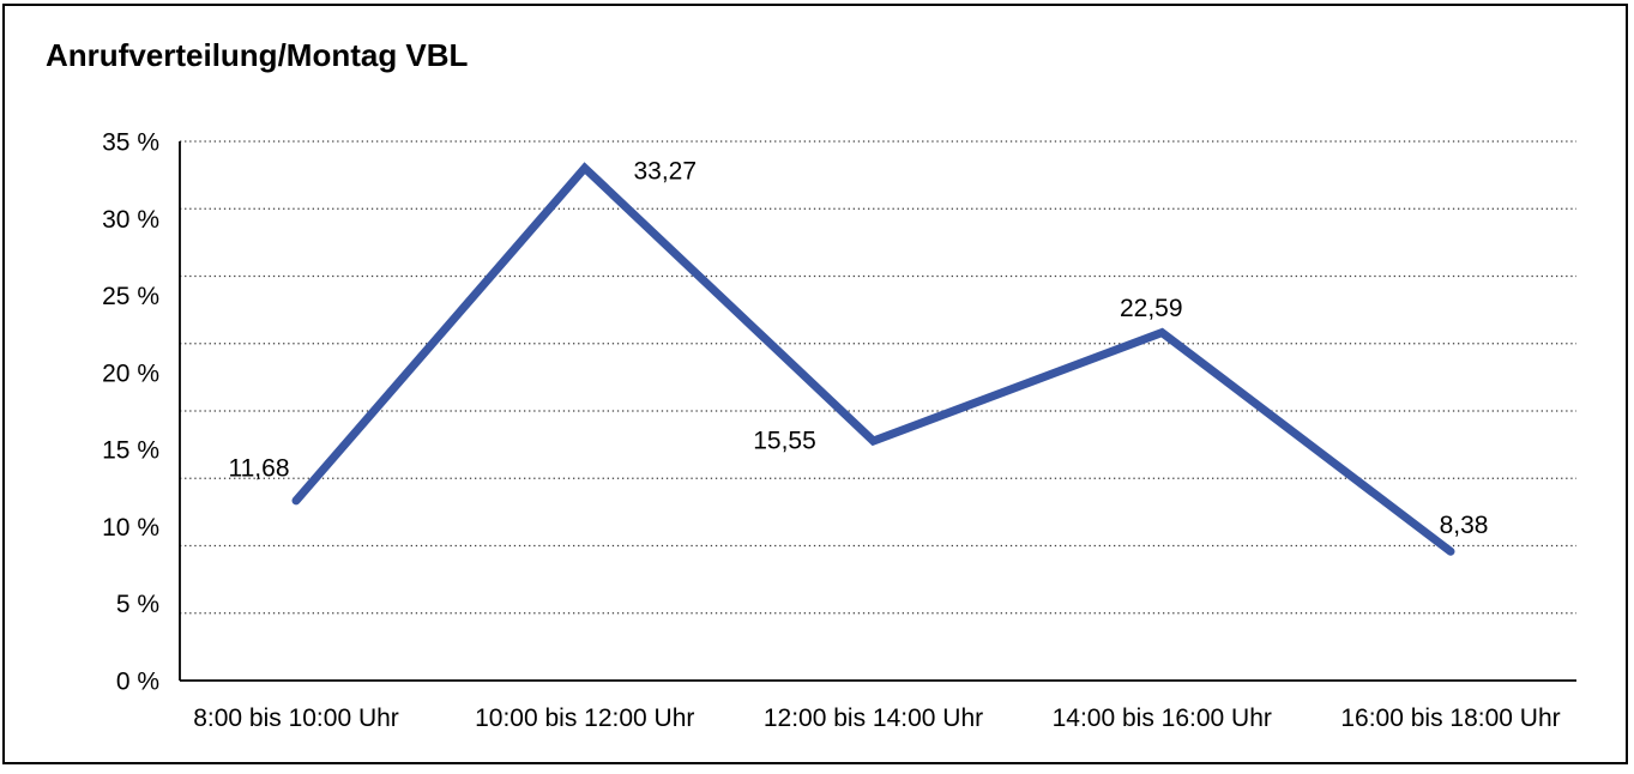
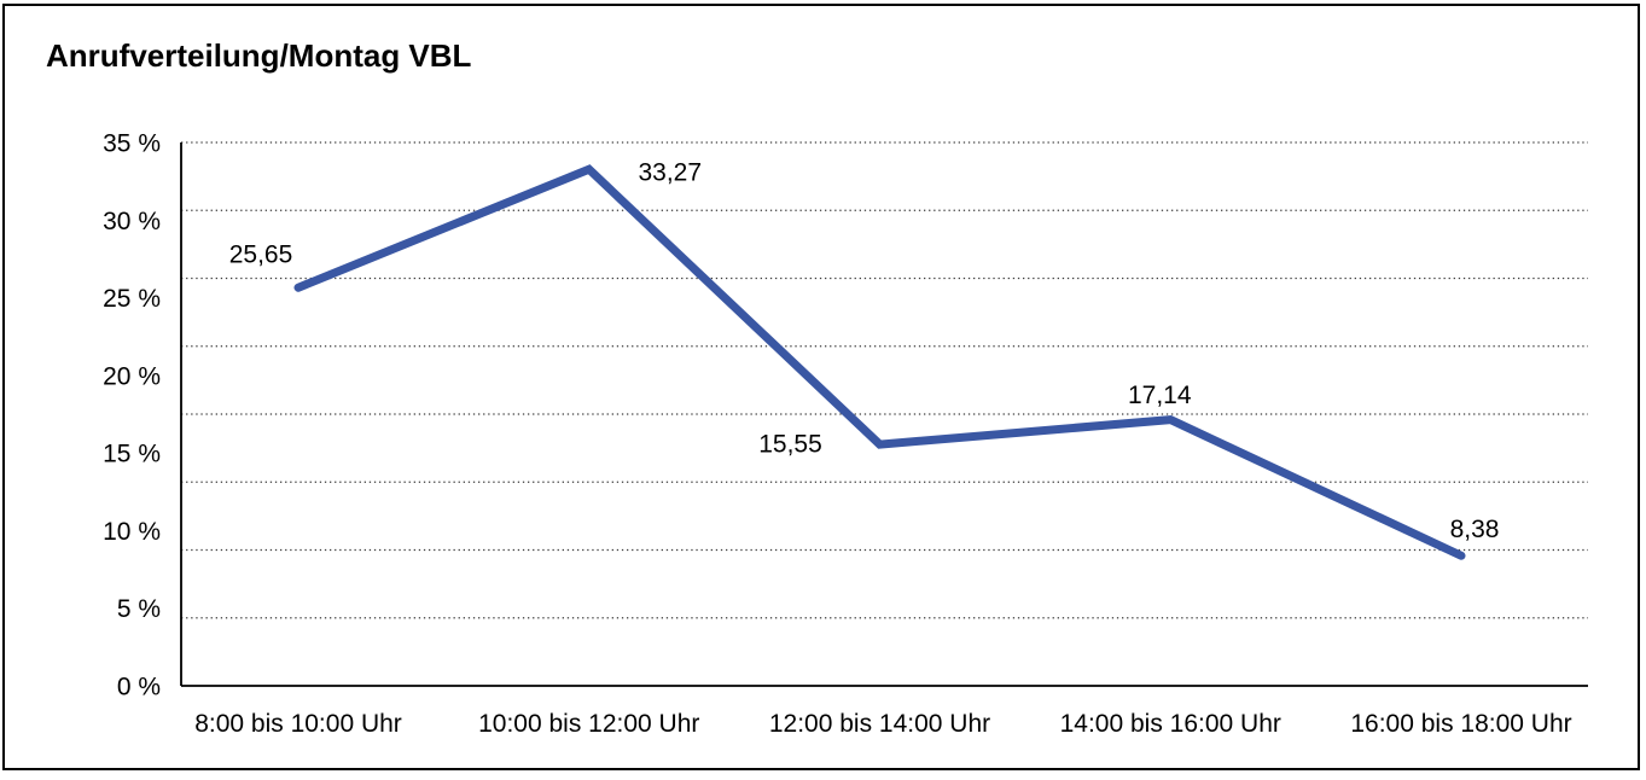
8:00 bis 10:00 Uhr: 11,68 -> 25,65
14:00 bis 16:00 Uhr: 22,59 -> 17,14
